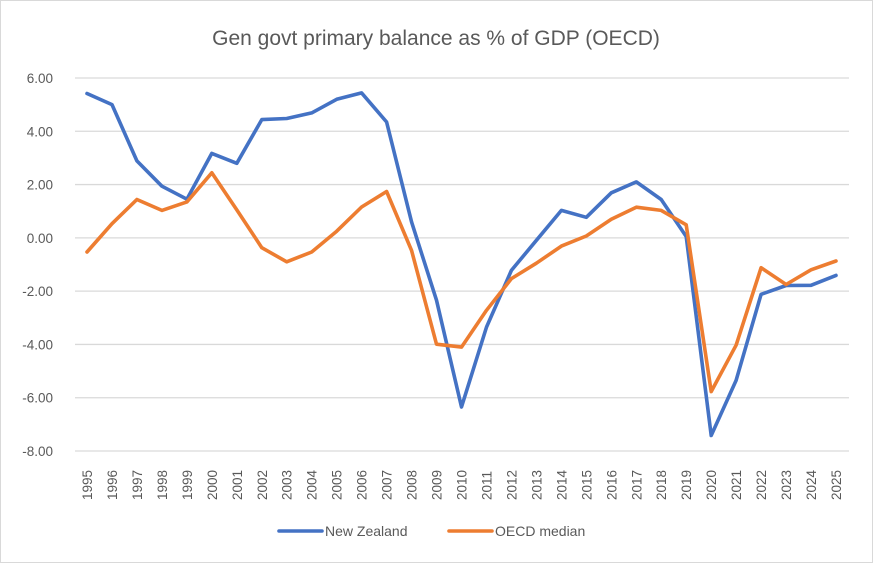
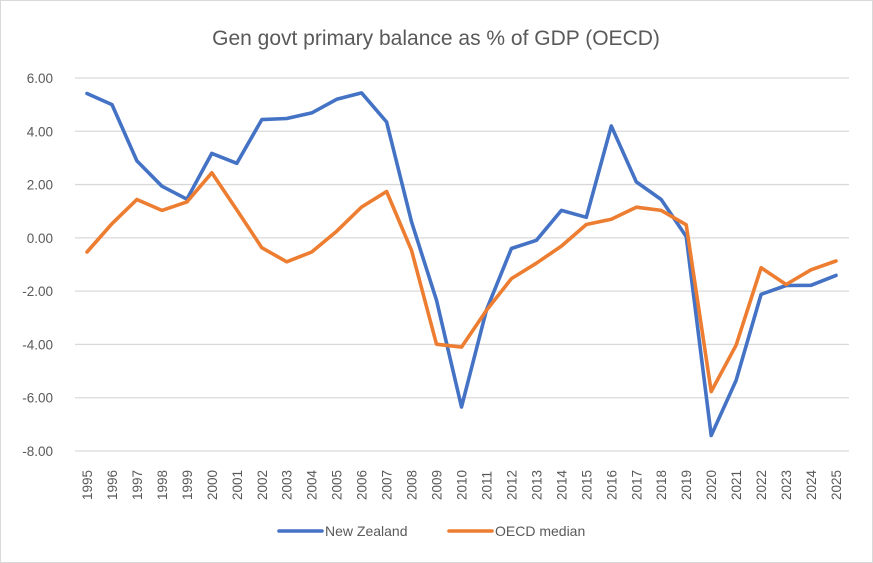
New Zealand/2011: -3.4 -> -2.7
New Zealand/2012: -1.2 -> -0.4
OECD median/2015: 0.1 -> 0.5
New Zealand/2016: 1.7 -> 4.2
